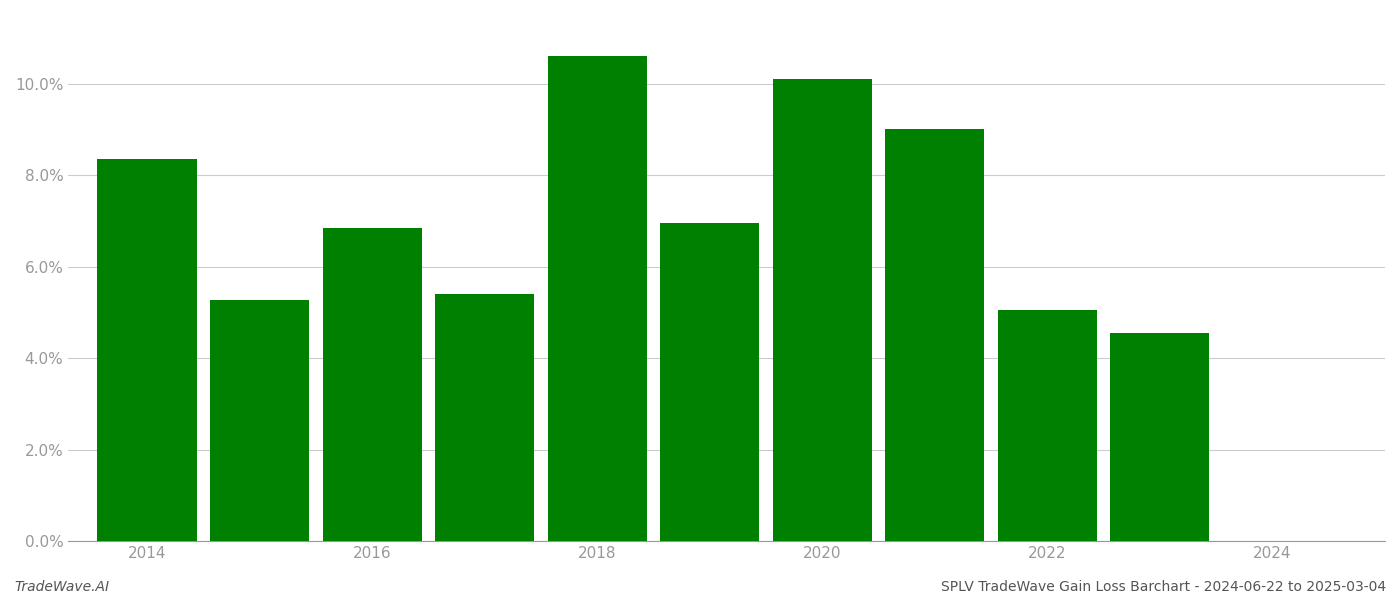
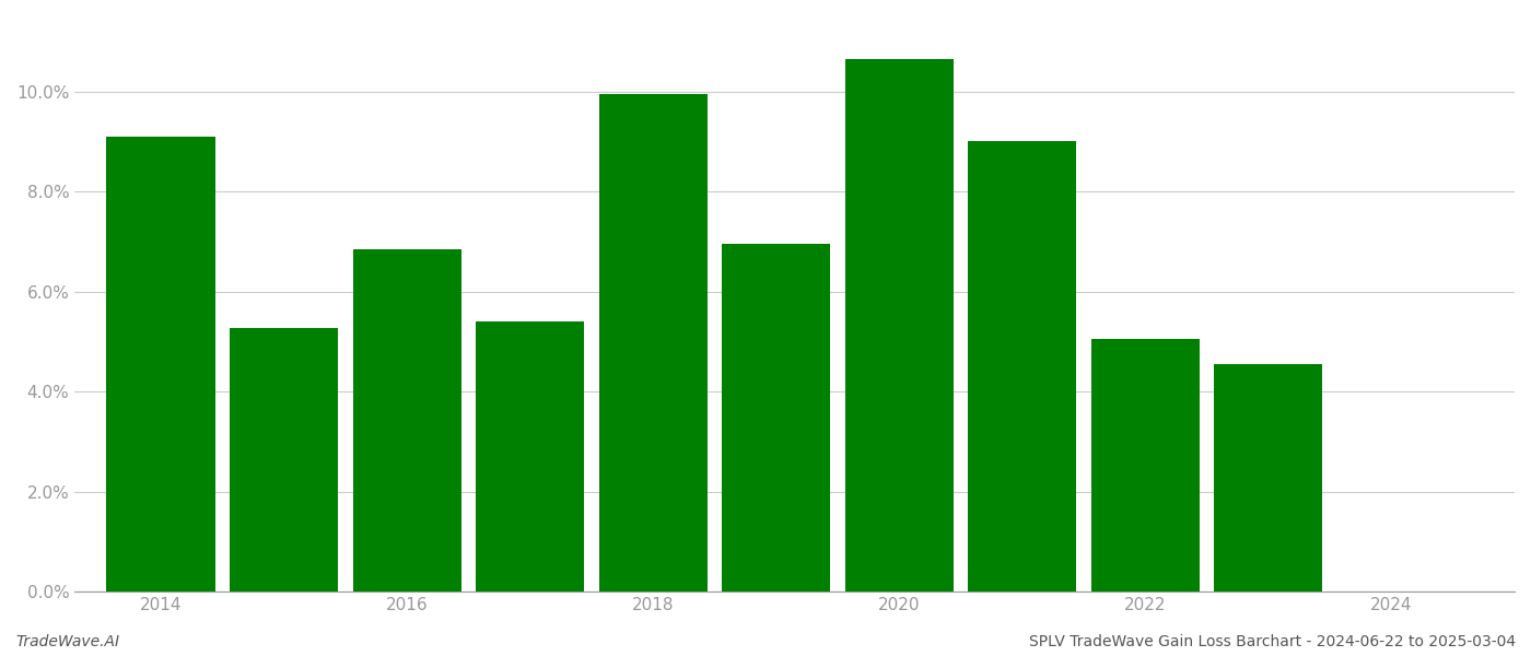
2014: 8.35% -> 9.10%
2018: 10.60% -> 9.95%
2020: 10.10% -> 10.65%
